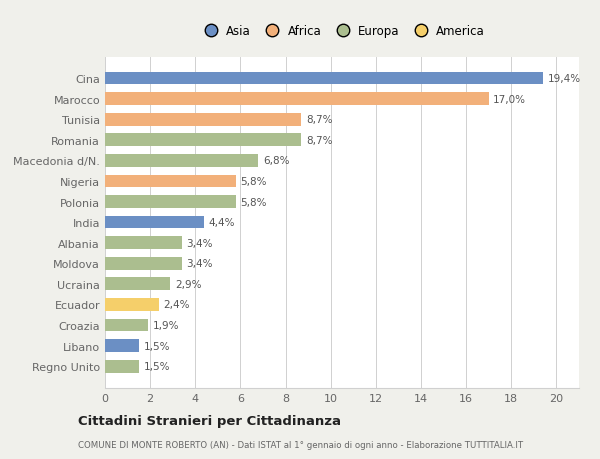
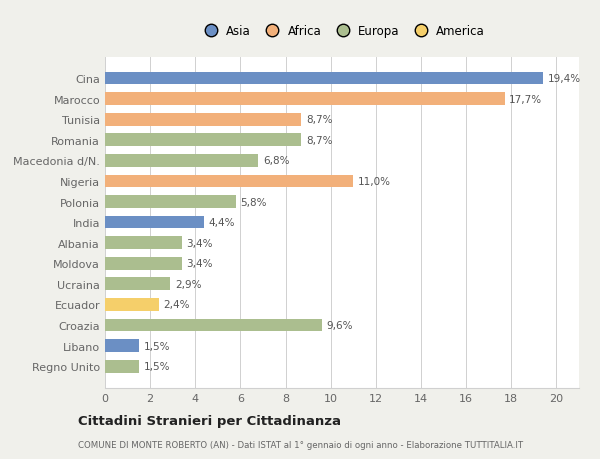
Marocco: 17,0% -> 17,7%
Nigeria: 5,8% -> 11,0%
Croazia: 1,9% -> 9,6%
